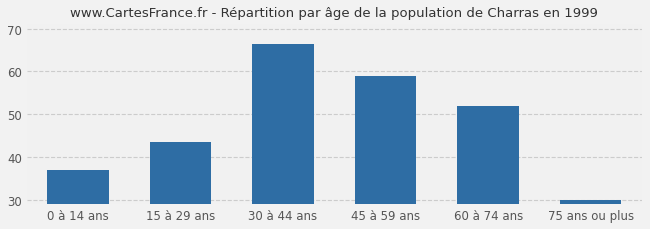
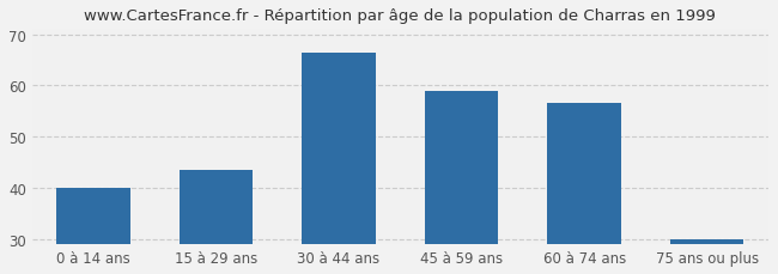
0 à 14 ans: 37.0 -> 40.0
60 à 74 ans: 52.0 -> 56.5
